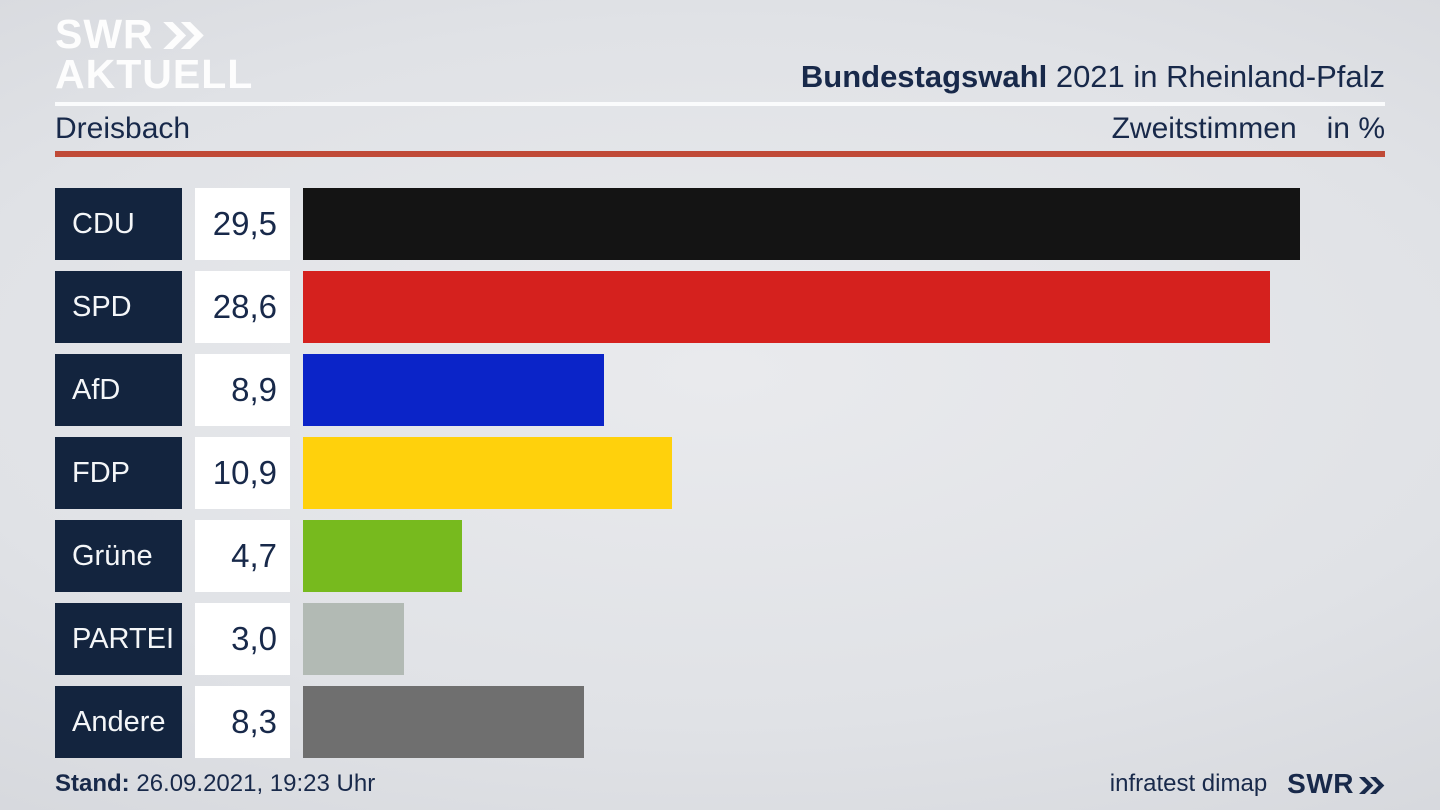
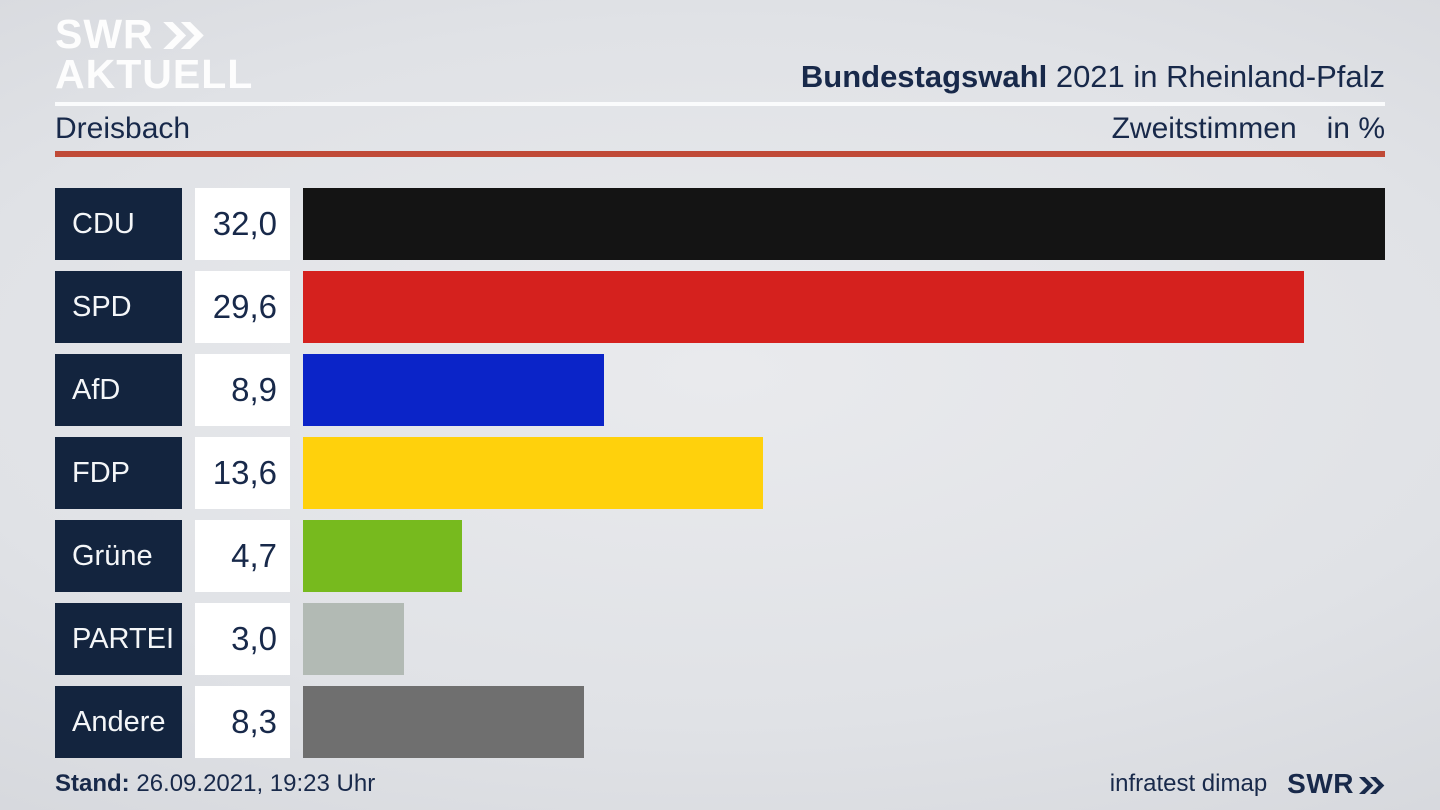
CDU: 29,5 -> 32,0
SPD: 28,6 -> 29,6
FDP: 10,9 -> 13,6
